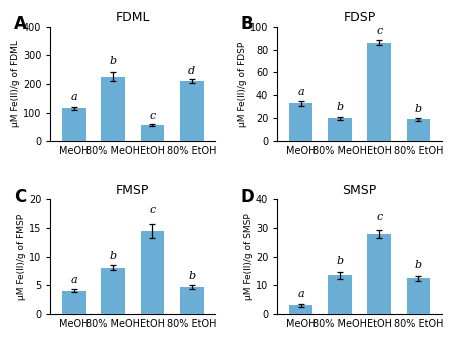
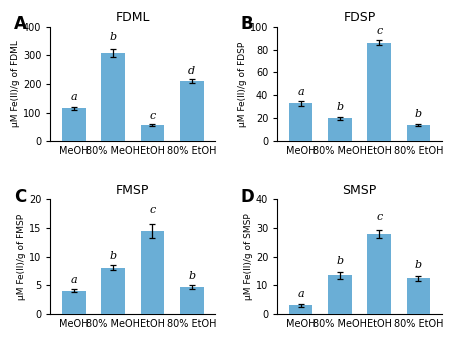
FDML/80% MeOH: 225 -> 308
FDSP/80% EtOH: 19 -> 14
